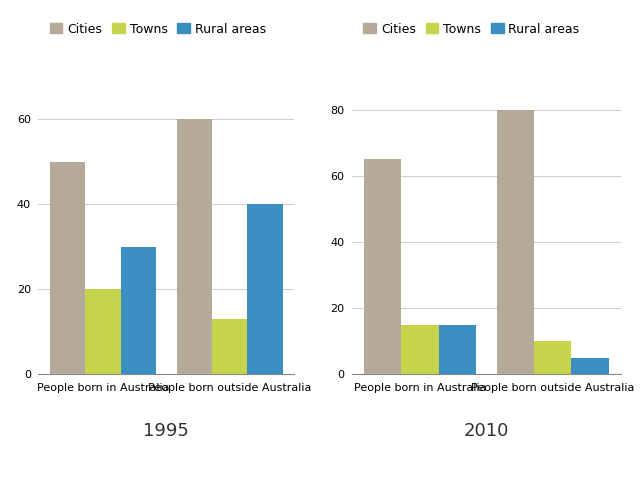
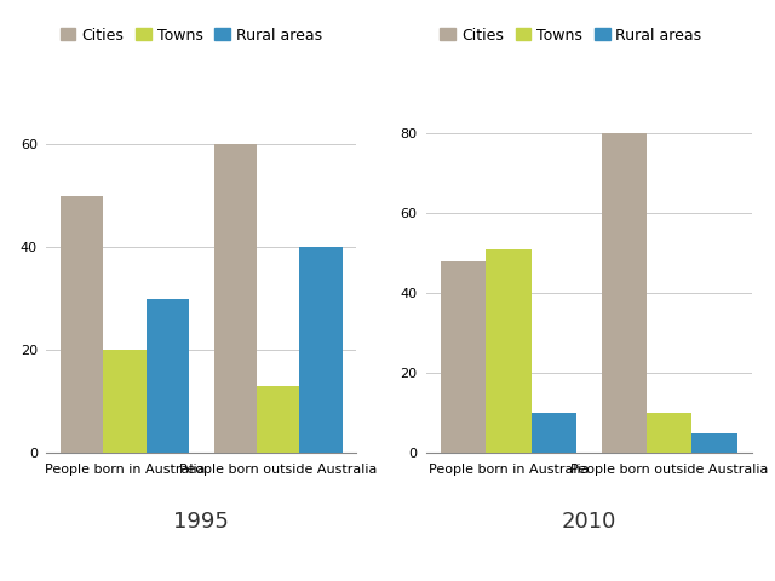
Cities/People born in Australia: 65 -> 48
Towns/People born in Australia: 15 -> 51
Rural areas/People born in Australia: 15 -> 10
